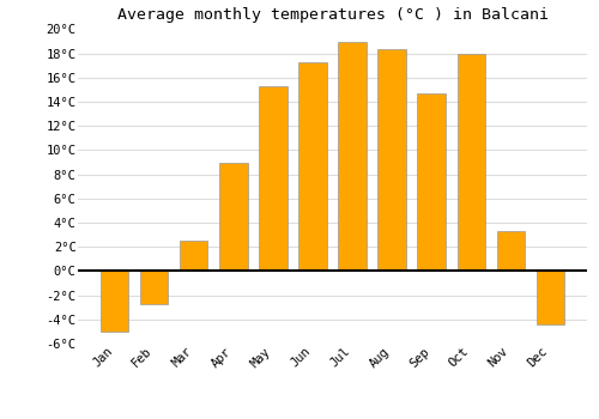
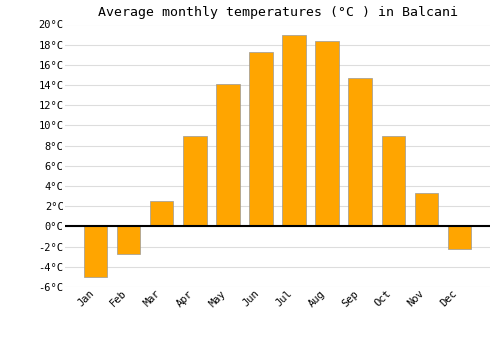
May: 15.3°C -> 14.1°C
Oct: 18.0°C -> 9.0°C
Dec: -4.4°C -> -2.2°C
